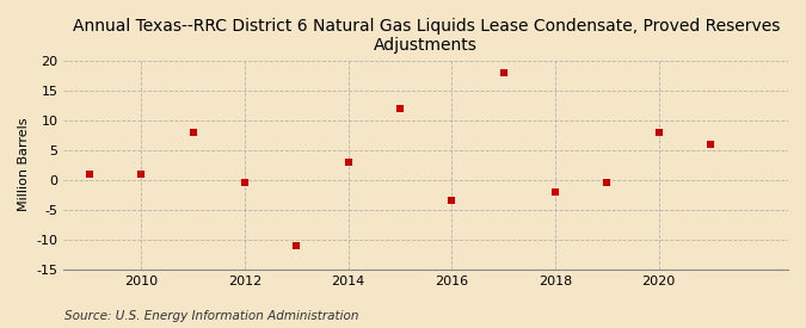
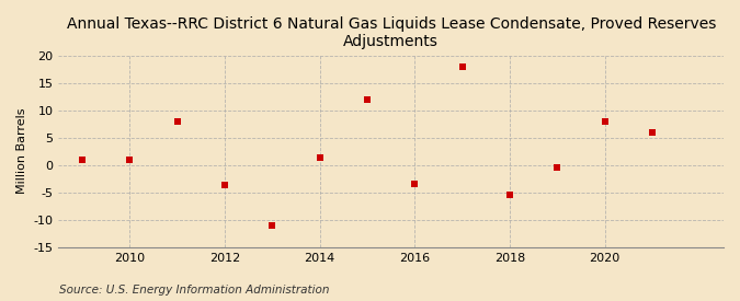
2012: -0.5 -> -3.6
2014: 3.0 -> 1.4
2018: -2.0 -> -5.4
